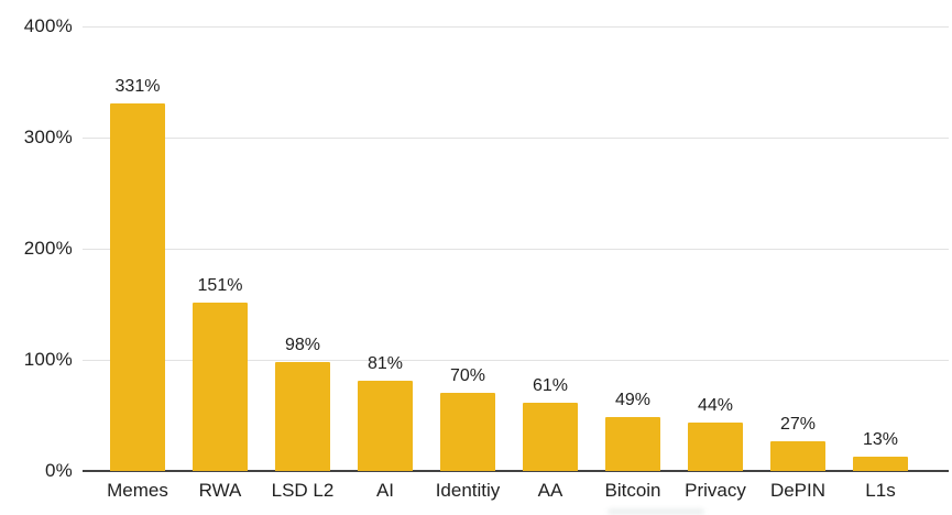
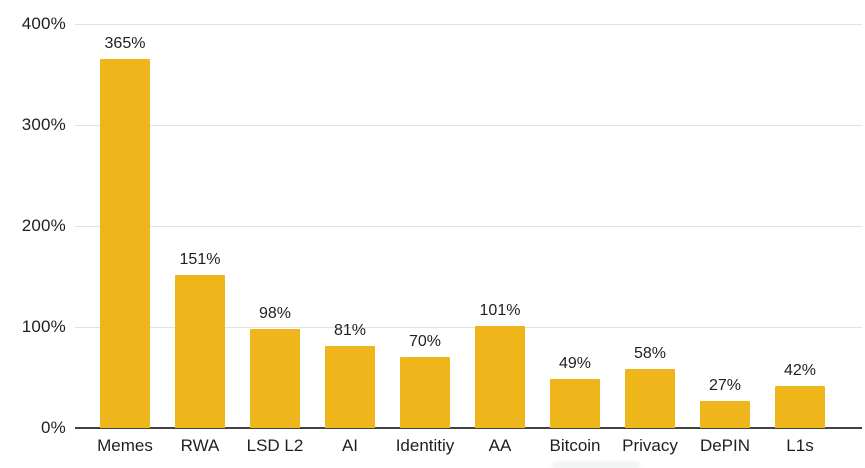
Memes: 331% -> 365%
AA: 61% -> 101%
Privacy: 44% -> 58%
L1s: 13% -> 42%
